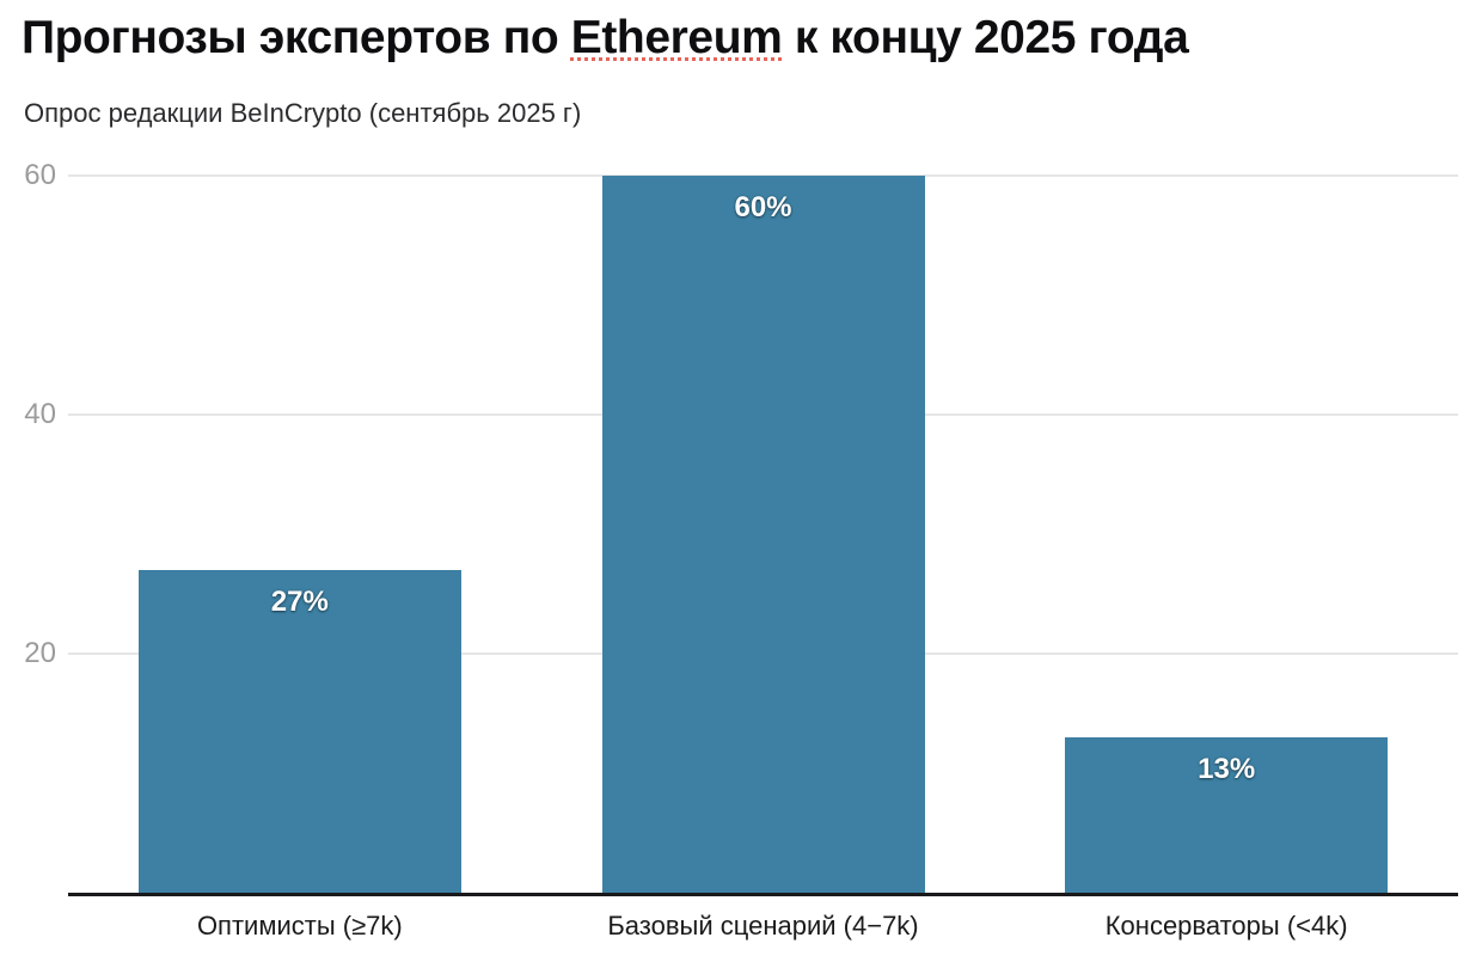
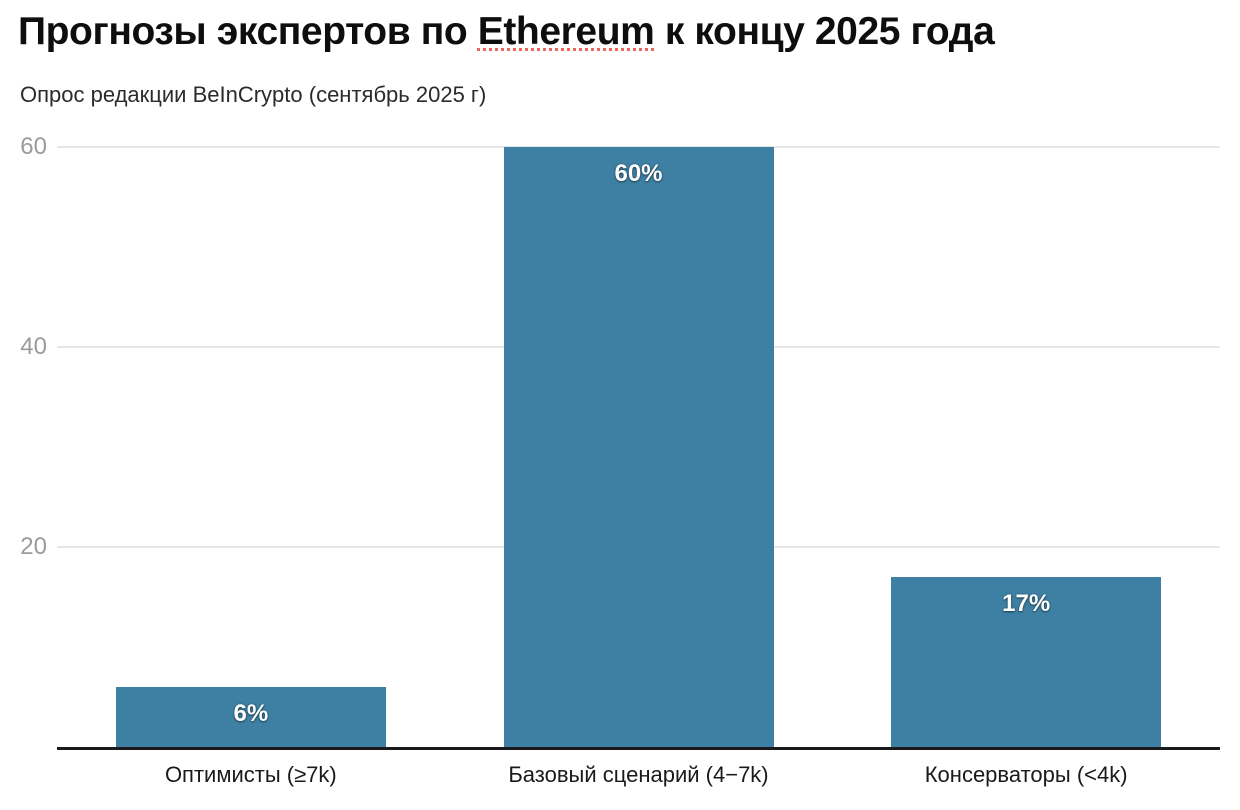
Оптимисты (≥7k): 27% -> 6%
Консерваторы (<4k): 13% -> 17%
